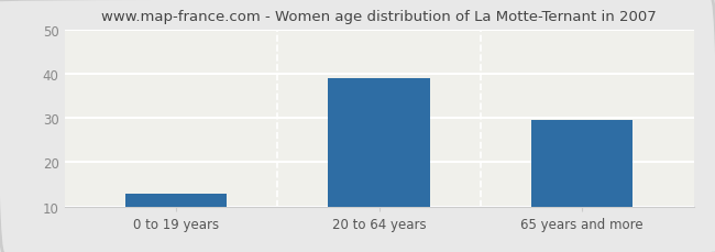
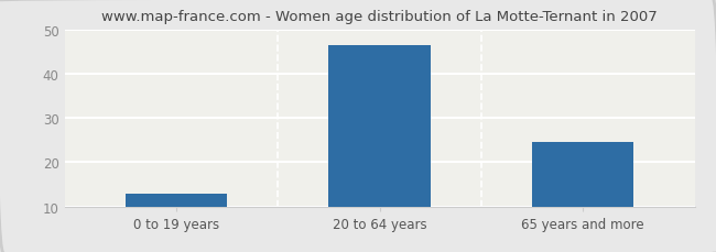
20 to 64 years: 39.0 -> 46.5
65 years and more: 29.5 -> 24.5
